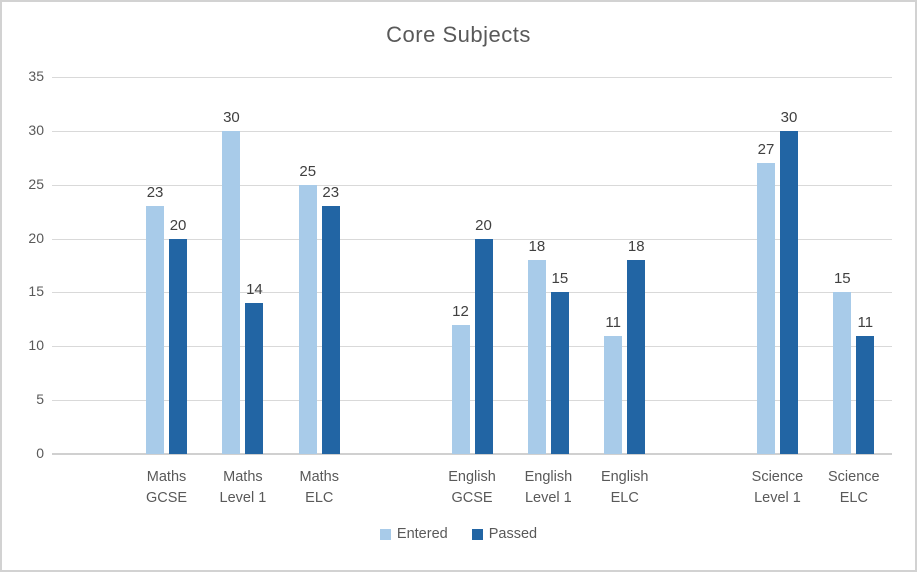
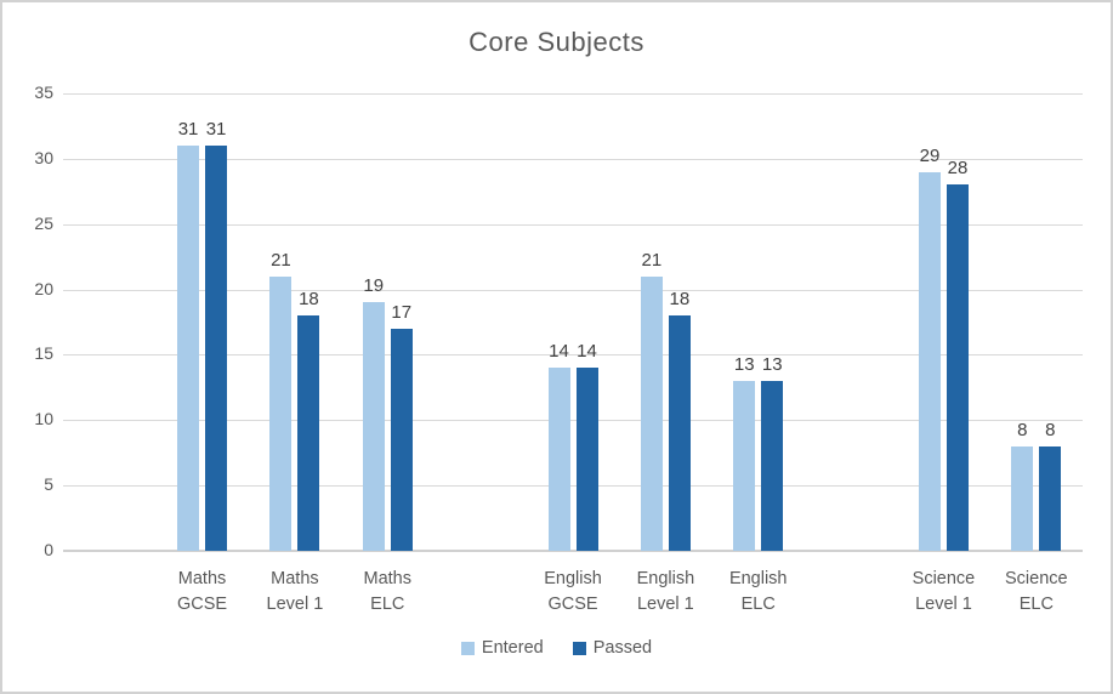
Entered/Maths GCSE: 23 -> 31
Passed/Maths GCSE: 20 -> 31
Entered/Maths Level 1: 30 -> 21
Passed/Maths Level 1: 14 -> 18
Entered/Maths ELC: 25 -> 19
Passed/Maths ELC: 23 -> 17
Entered/English GCSE: 12 -> 14
Passed/English GCSE: 20 -> 14
Entered/English Level 1: 18 -> 21
Passed/English Level 1: 15 -> 18
Entered/English ELC: 11 -> 13
Passed/English ELC: 18 -> 13
Entered/Science Level 1: 27 -> 29
Passed/Science Level 1: 30 -> 28
Entered/Science ELC: 15 -> 8
Passed/Science ELC: 11 -> 8
